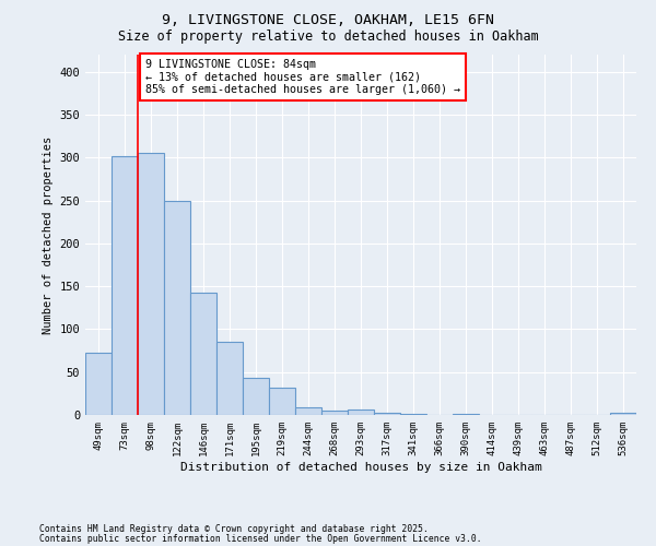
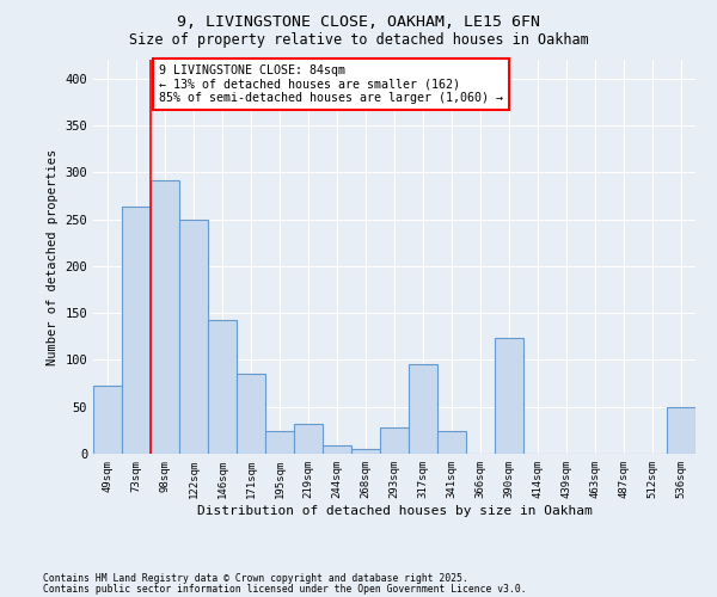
73sqm: 302 -> 264
98sqm: 305 -> 292
195sqm: 43 -> 24
293sqm: 6 -> 28
317sqm: 3 -> 96
341sqm: 1 -> 24
390sqm: 1 -> 124
536sqm: 2 -> 50
